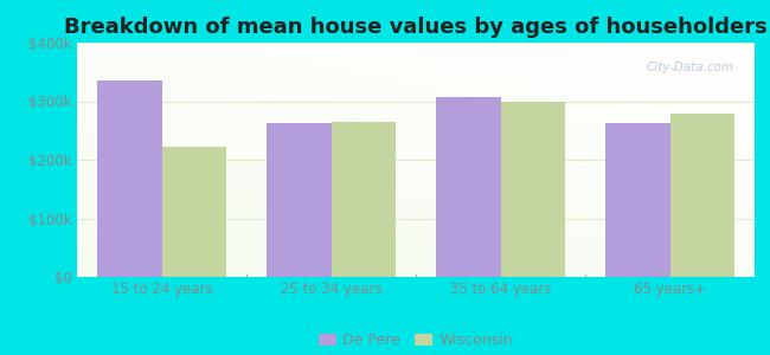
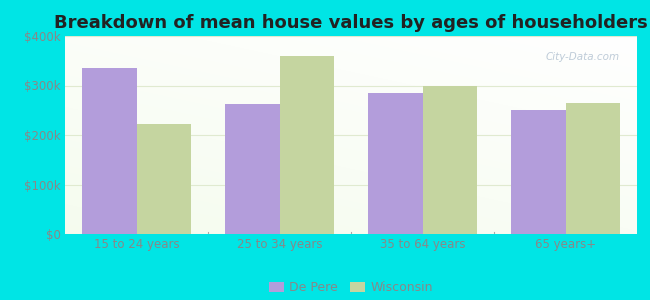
Wisconsin/25 to 34 years: $265k -> $360k
De Pere/35 to 64 years: $308k -> $285k
De Pere/65 years+: $263k -> $250k
Wisconsin/65 years+: $278k -> $265k
